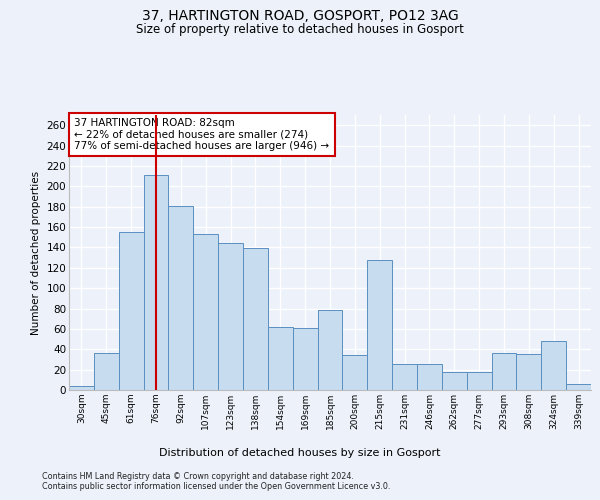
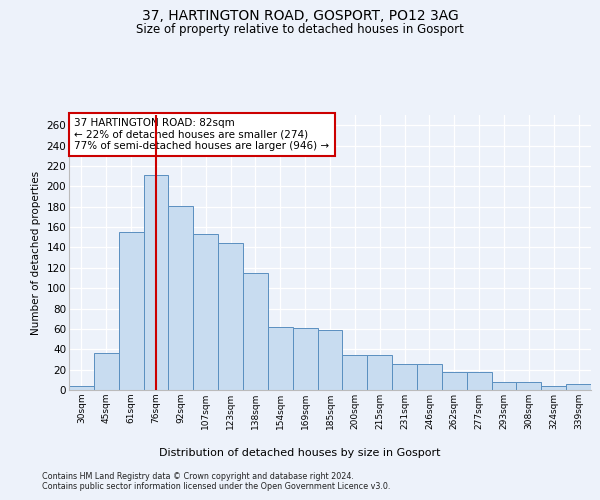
138sqm: 139 -> 115
185sqm: 79 -> 59
215sqm: 128 -> 34
293sqm: 36 -> 8
308sqm: 35 -> 8
324sqm: 48 -> 4
